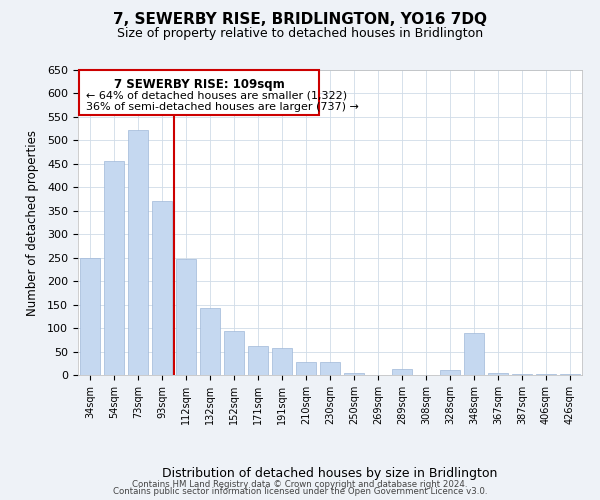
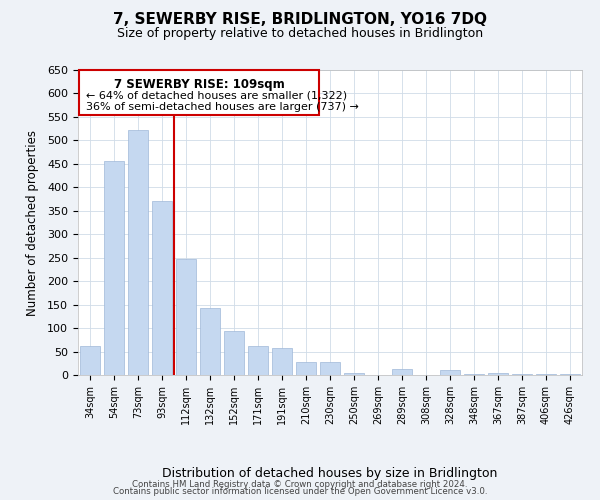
34sqm: 250 -> 62
348sqm: 90 -> 3
